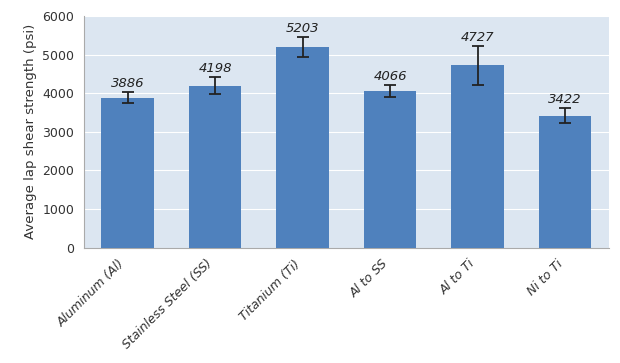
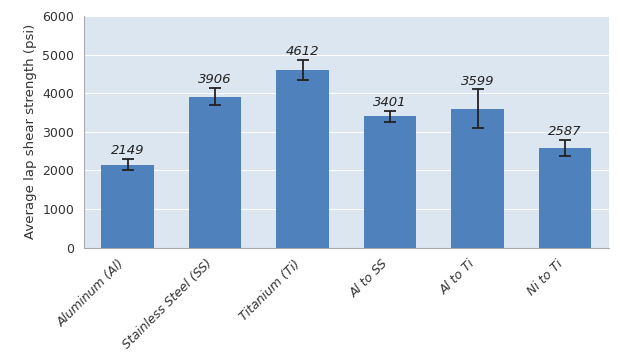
Aluminum (Al): 3886 -> 2149
Stainless Steel (SS): 4198 -> 3906
Titanium (Ti): 5203 -> 4612
Al to SS: 4066 -> 3401
Al to Ti: 4727 -> 3599
Ni to Ti: 3422 -> 2587
